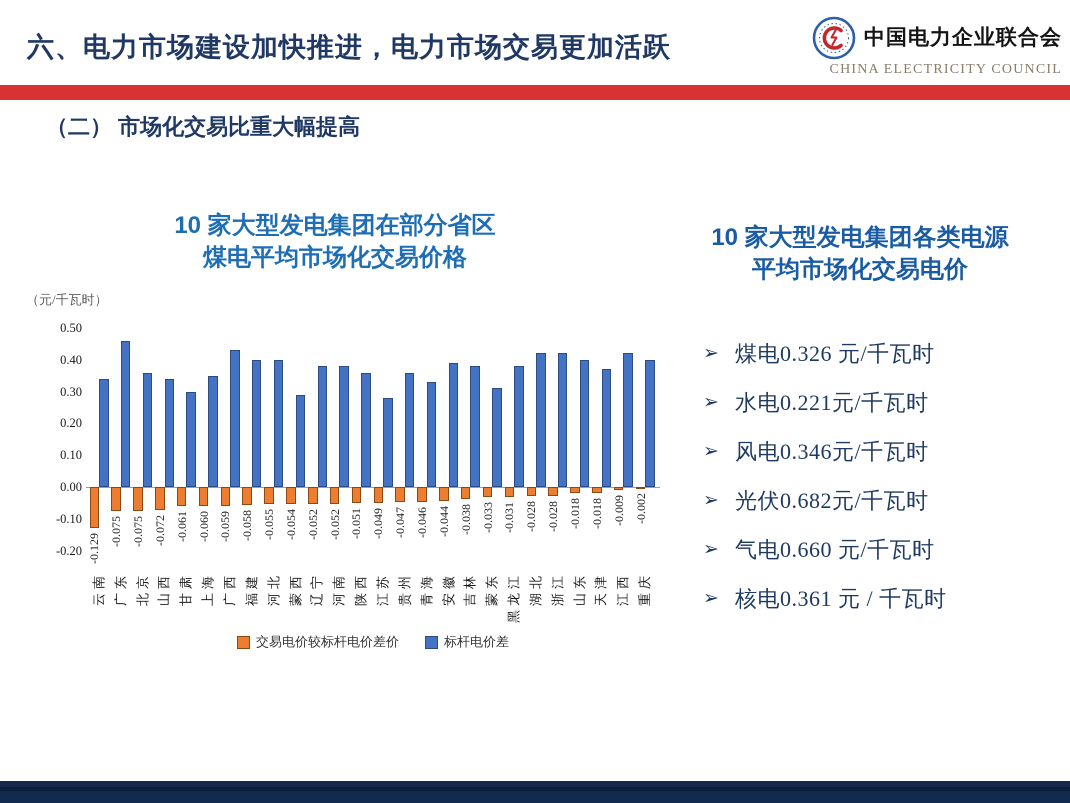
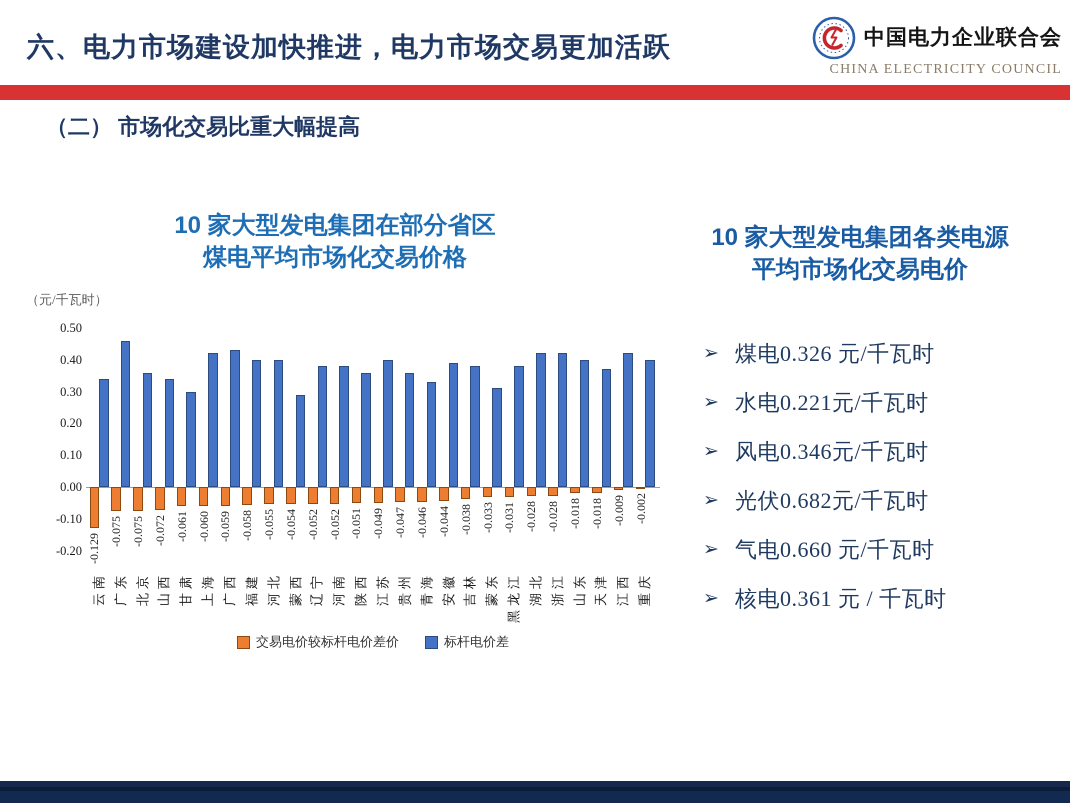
标杆电价差/上海: 0.35 -> 0.42
标杆电价差/江苏: 0.28 -> 0.40
